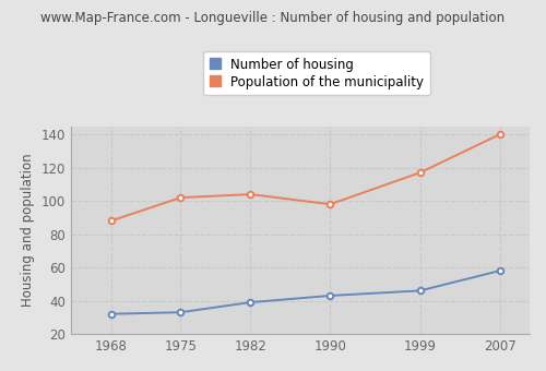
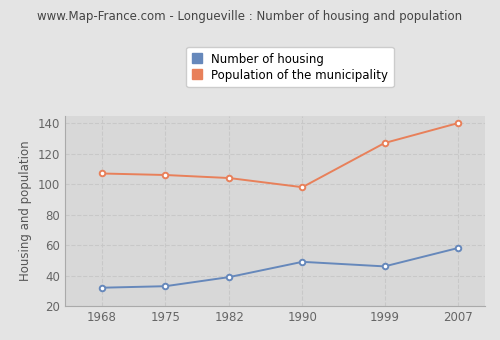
Population of the municipality/1968: 88 -> 107
Population of the municipality/1975: 102 -> 106
Number of housing/1990: 43 -> 49
Population of the municipality/1999: 117 -> 127
